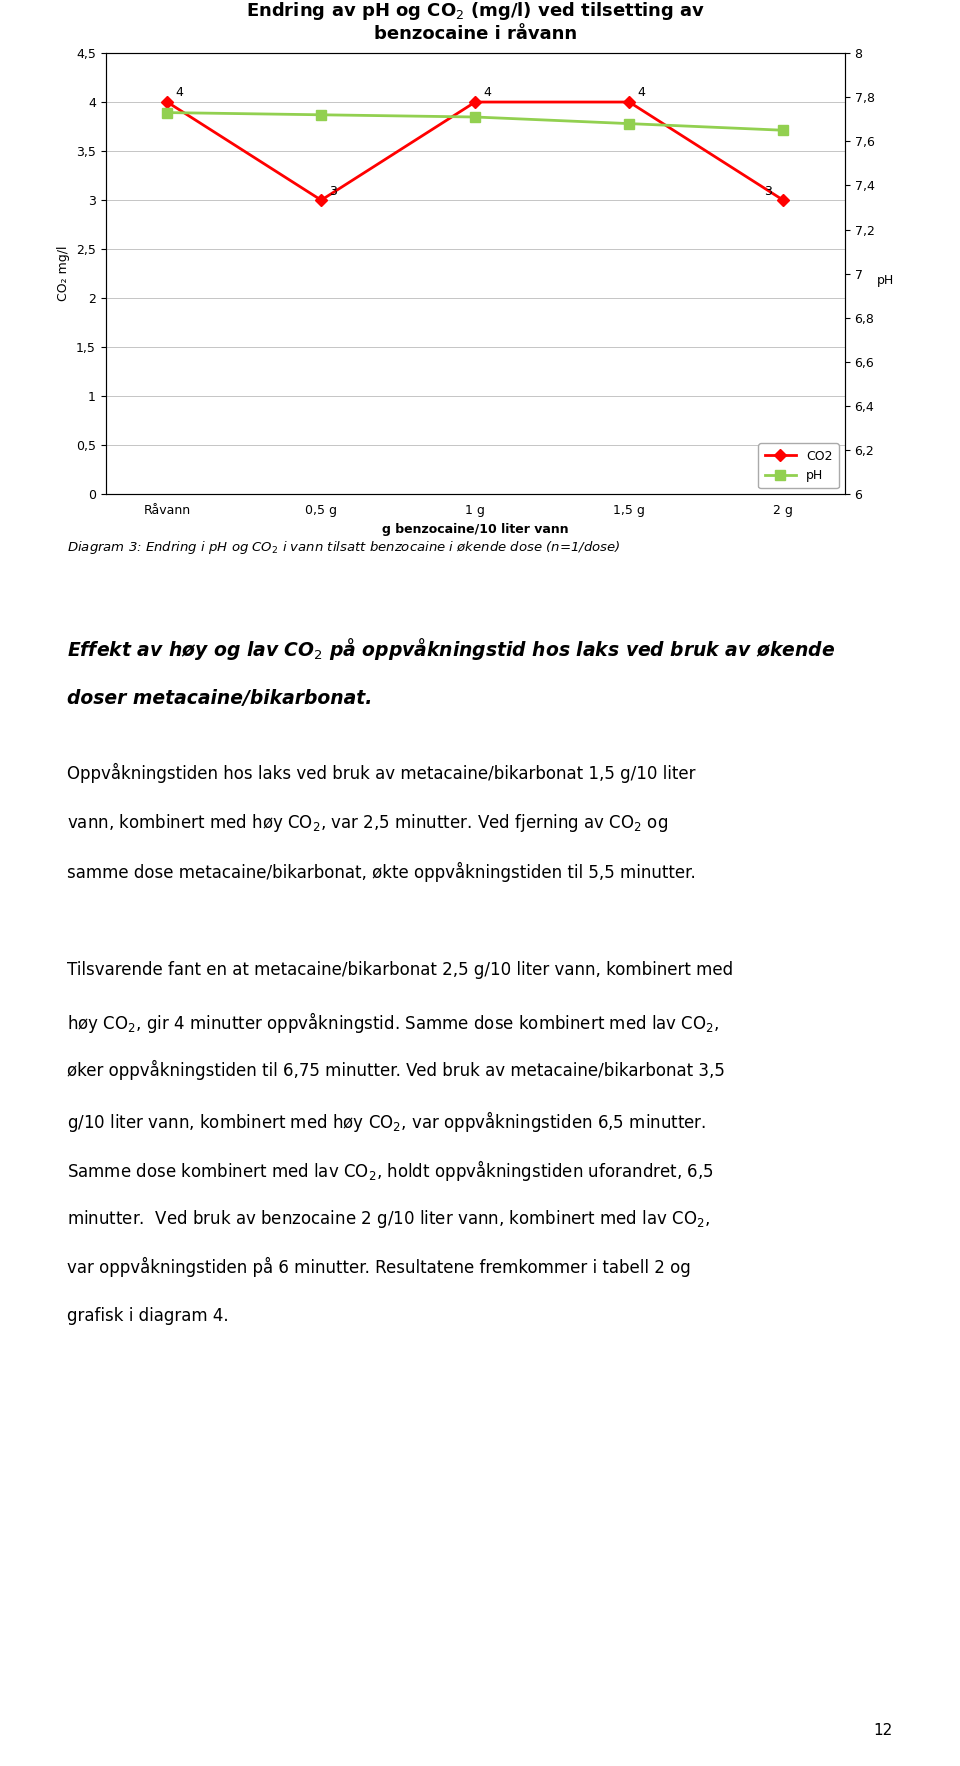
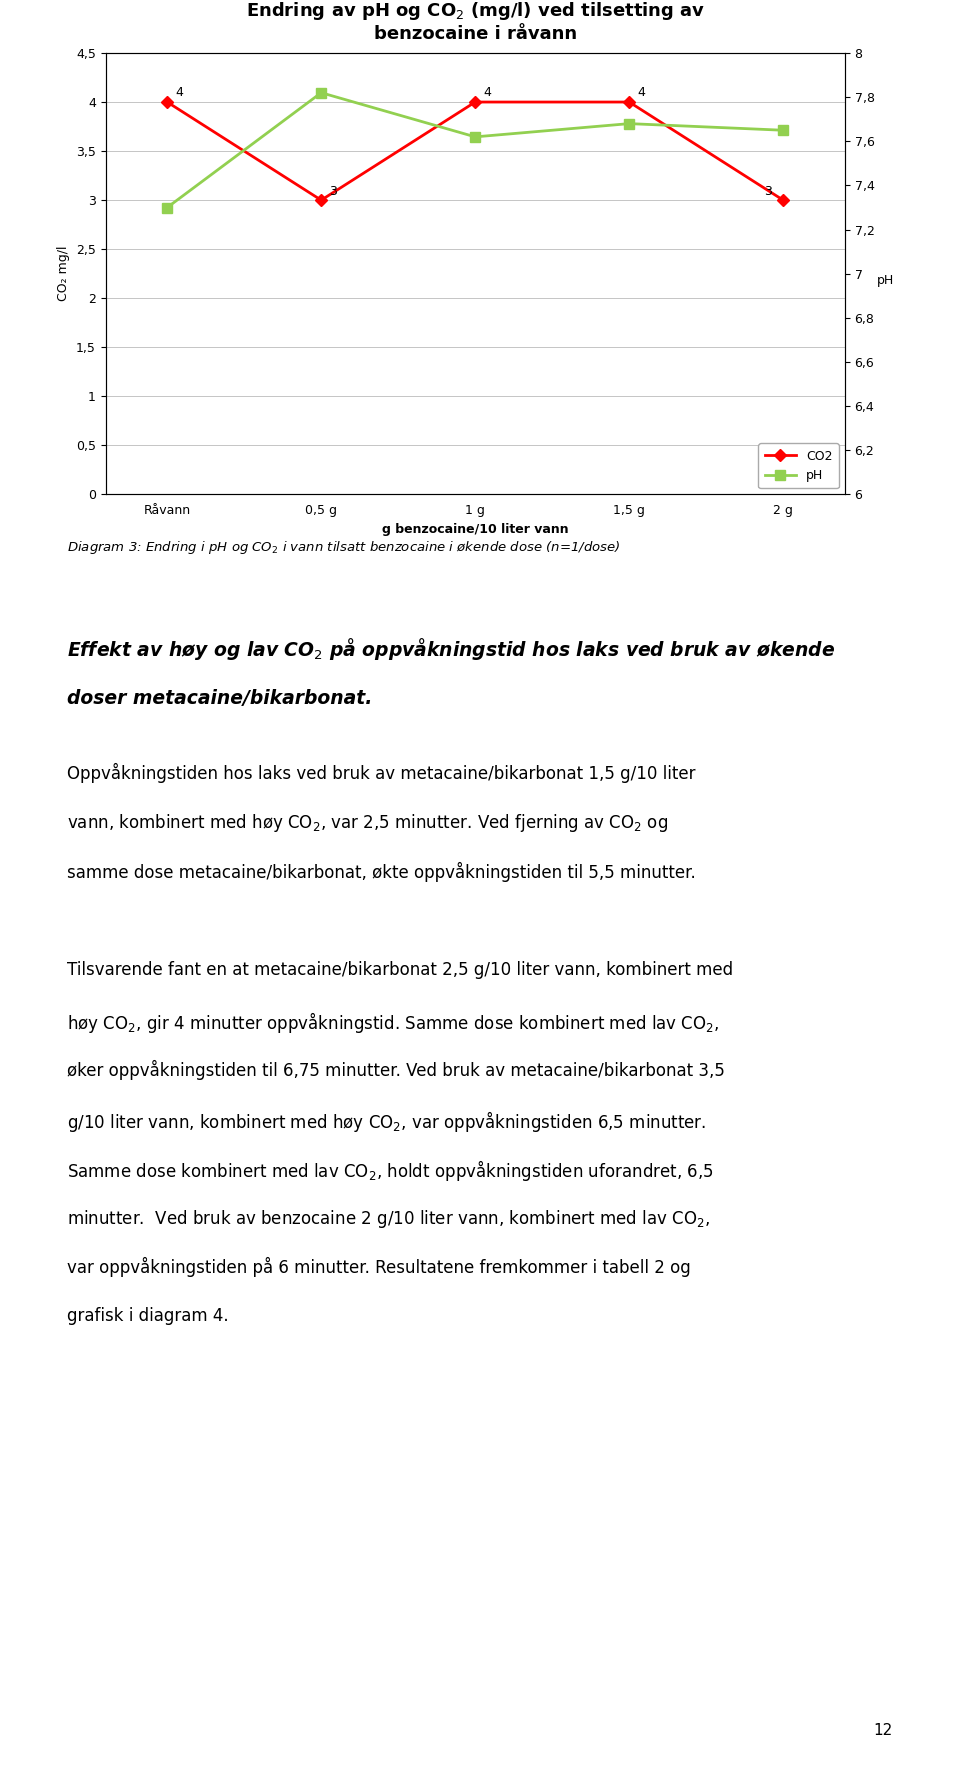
pH/Råvann: 7,73 -> 7,30
pH/0,5 g: 7,72 -> 7,82
pH/1 g: 7,71 -> 7,62
